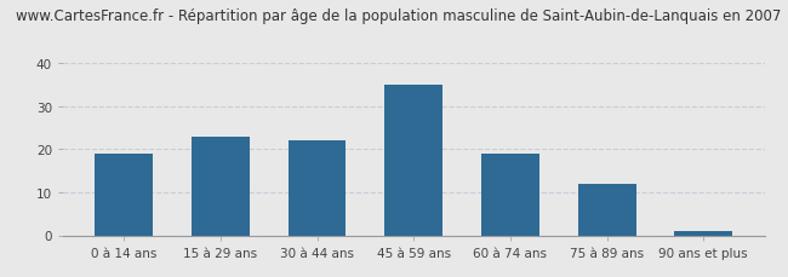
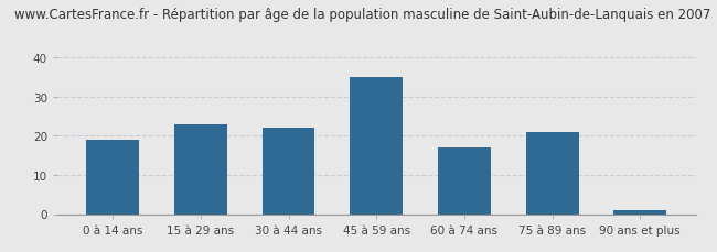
60 à 74 ans: 19 -> 17
75 à 89 ans: 12 -> 21
